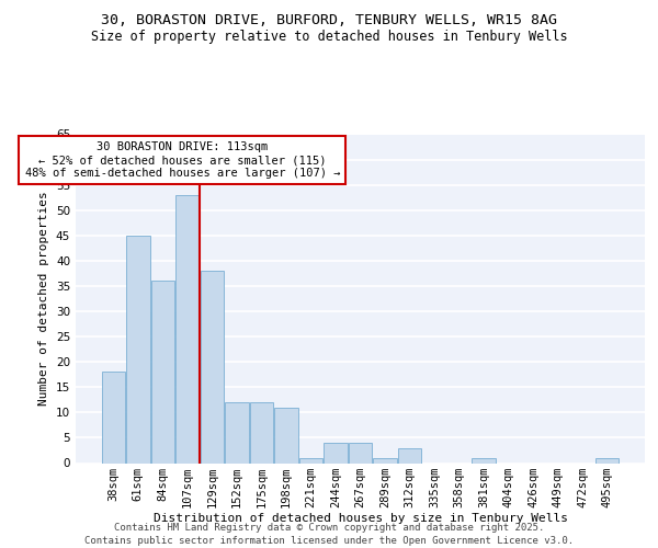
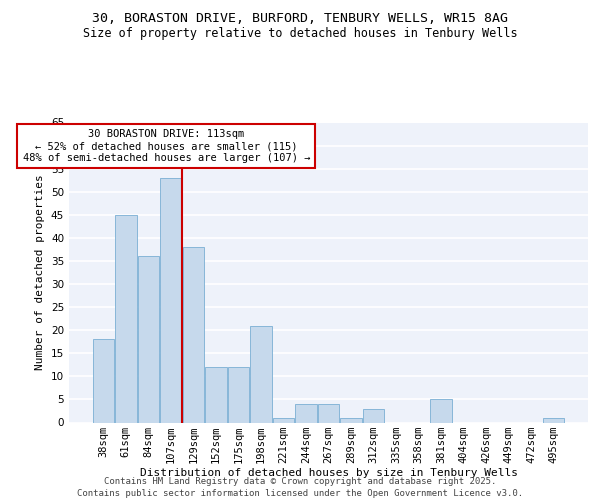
198sqm: 11 -> 21
381sqm: 1 -> 5
